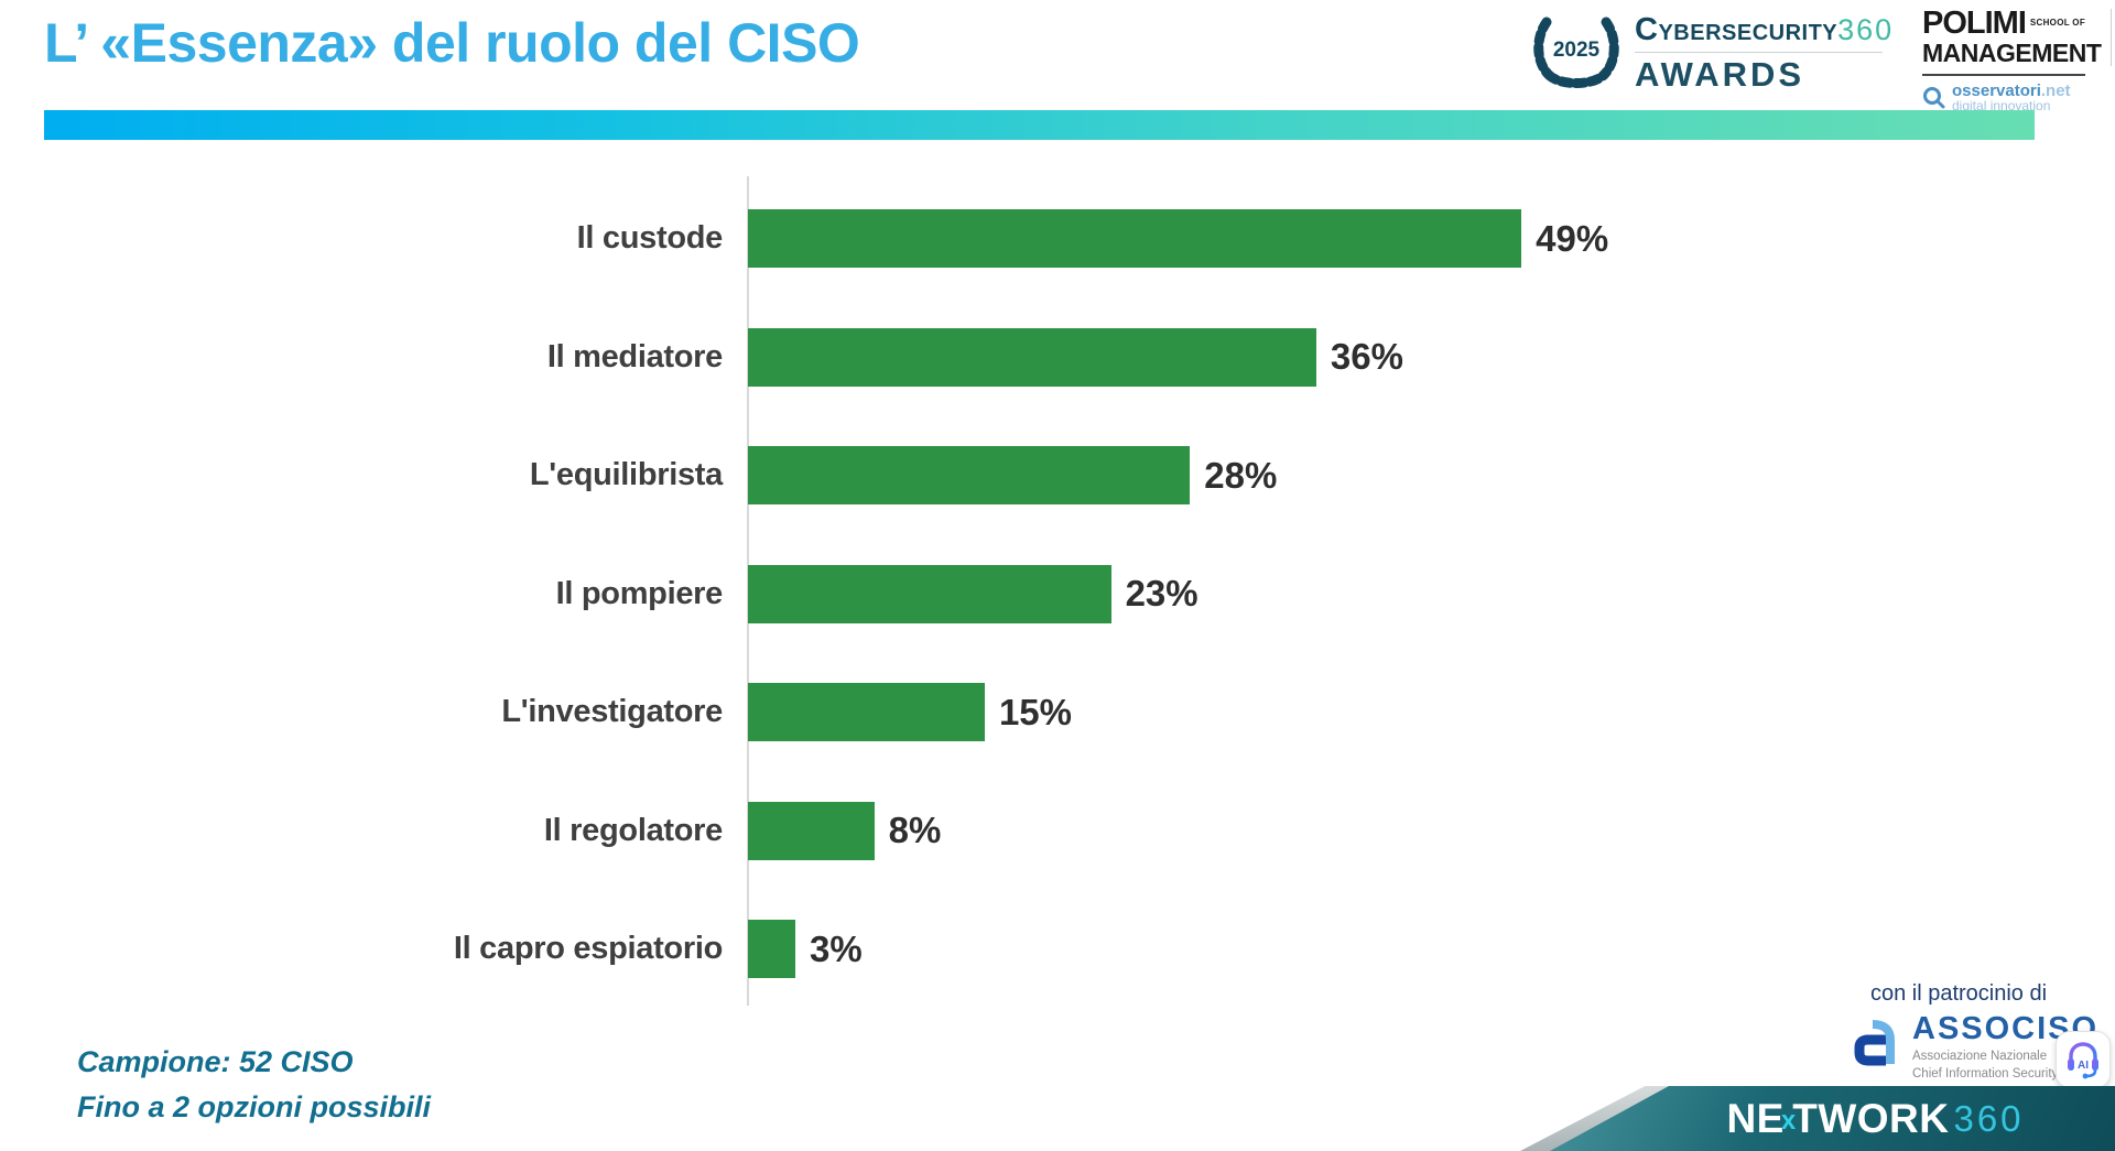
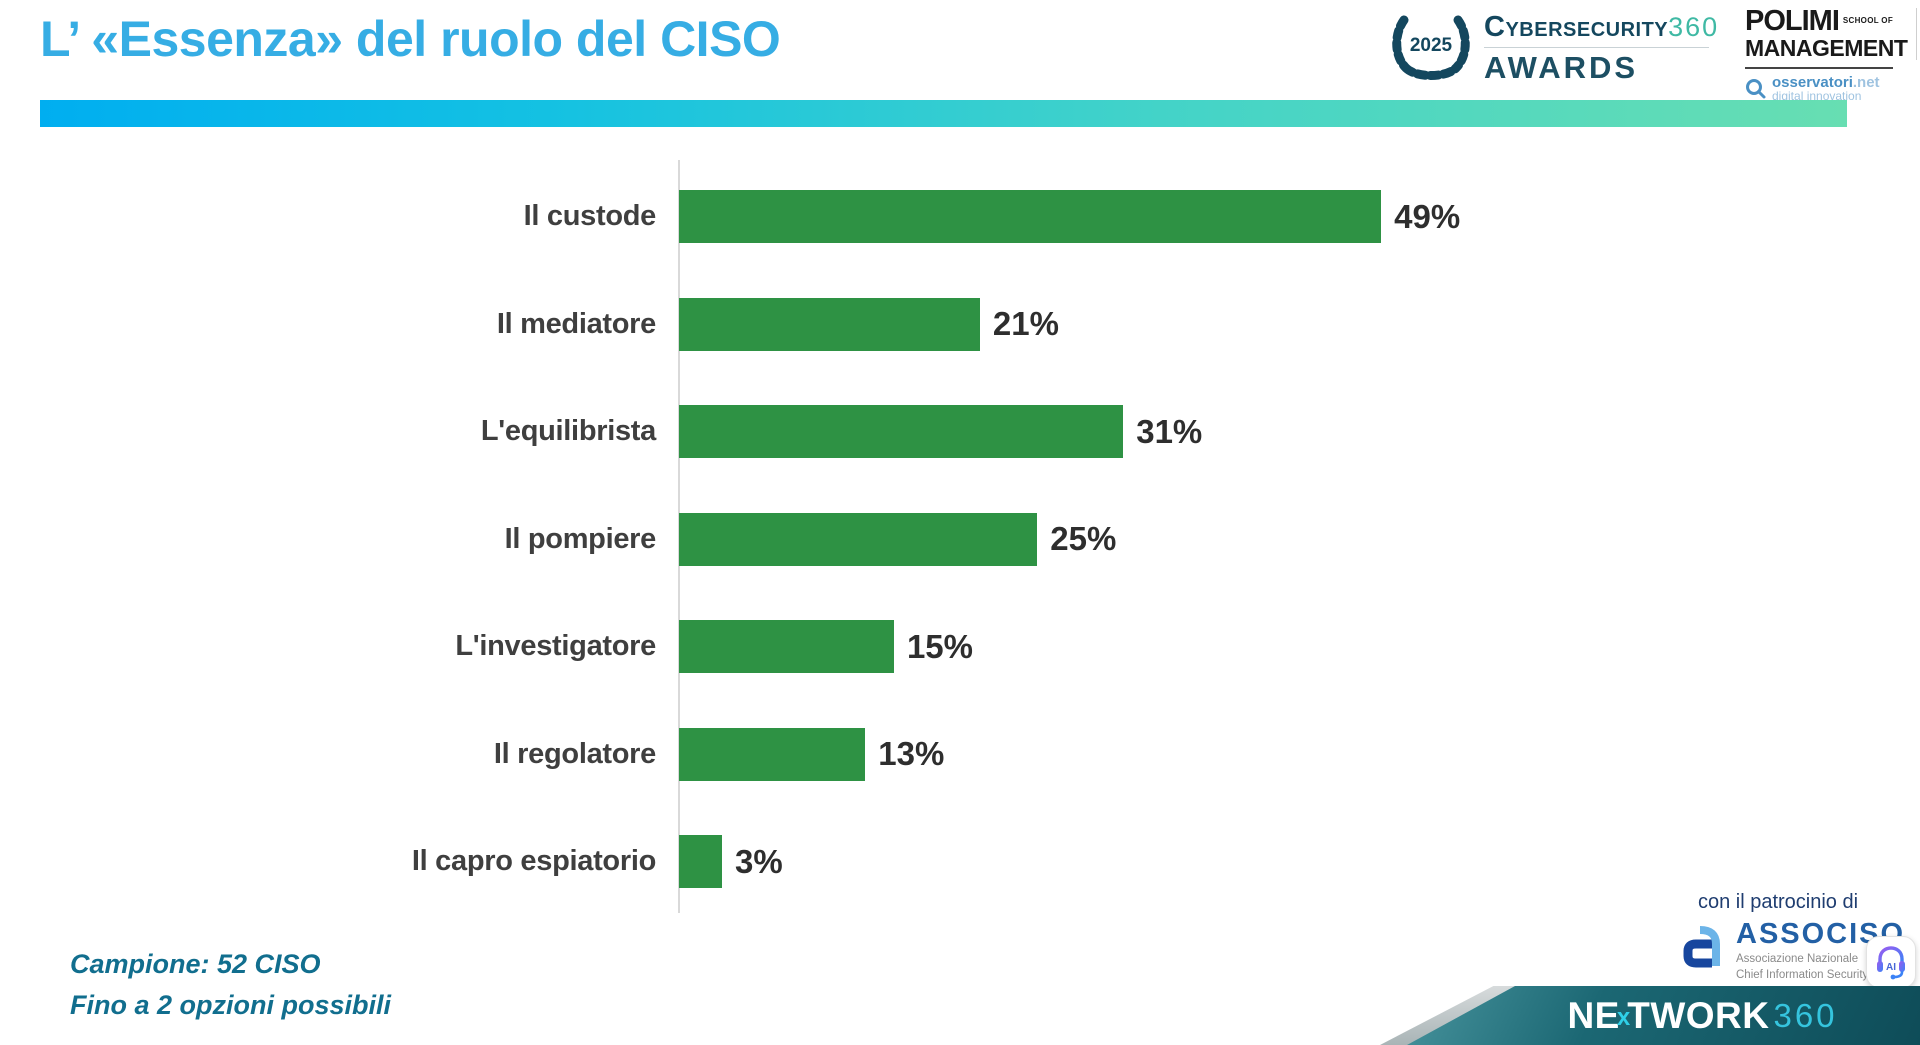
Il mediatore: 36% -> 21%
L'equilibrista: 28% -> 31%
Il pompiere: 23% -> 25%
Il regolatore: 8% -> 13%
